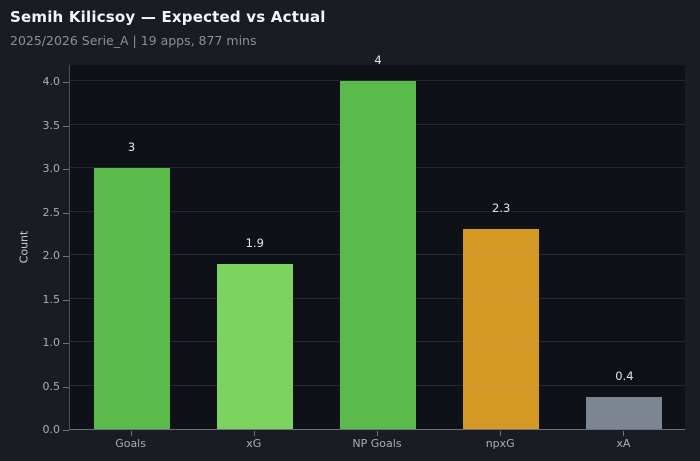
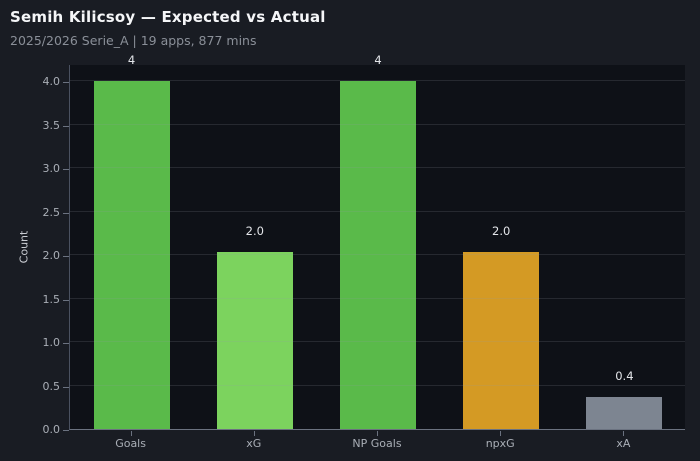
Goals: 3 -> 4
xG: 1.9 -> 2.0
npxG: 2.3 -> 2.0
